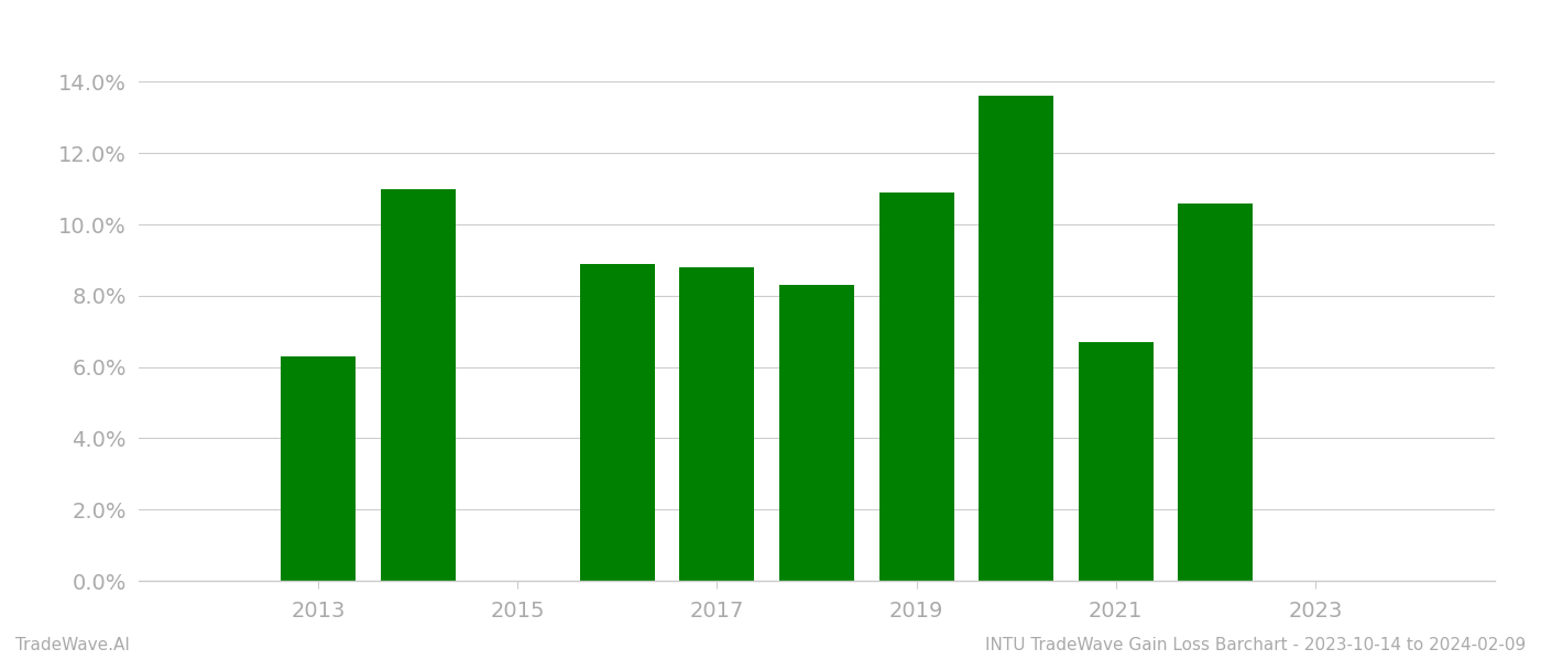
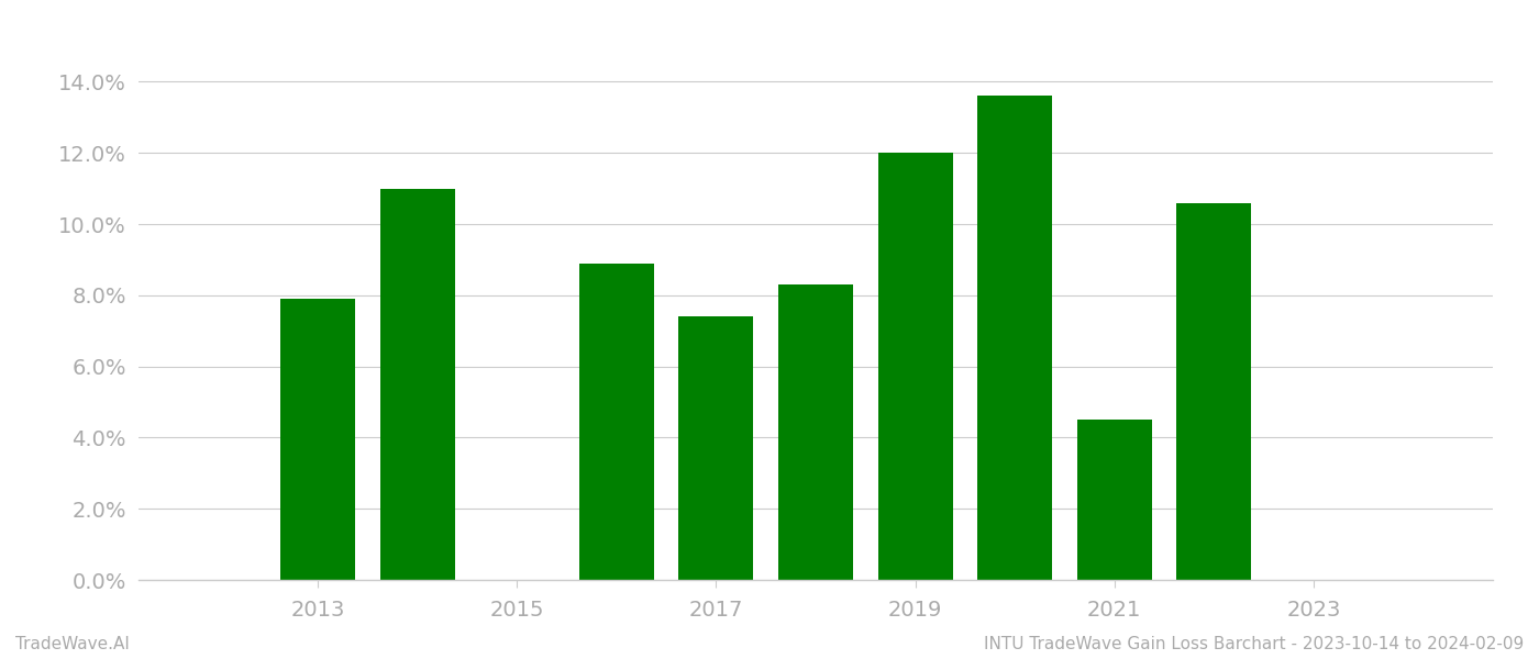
2013: 6.3% -> 7.9%
2017: 8.8% -> 7.4%
2019: 10.9% -> 12.0%
2021: 6.7% -> 4.5%
